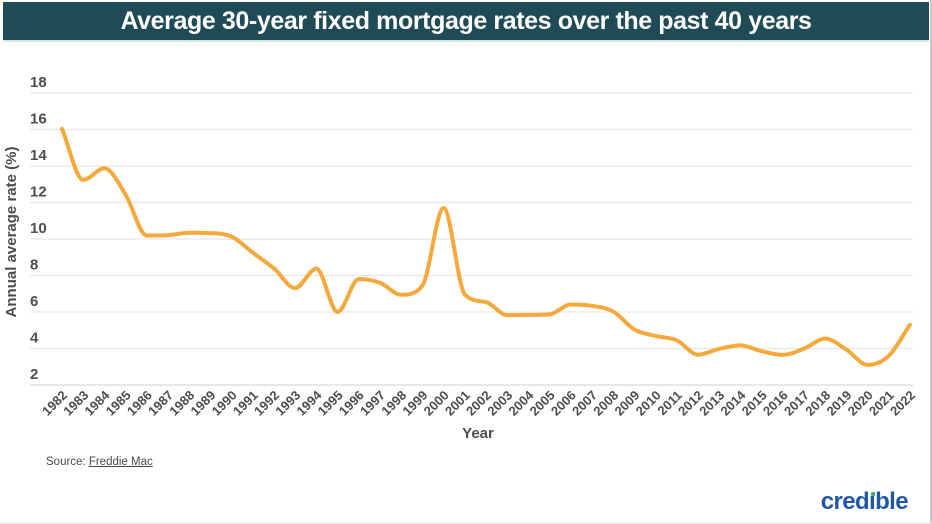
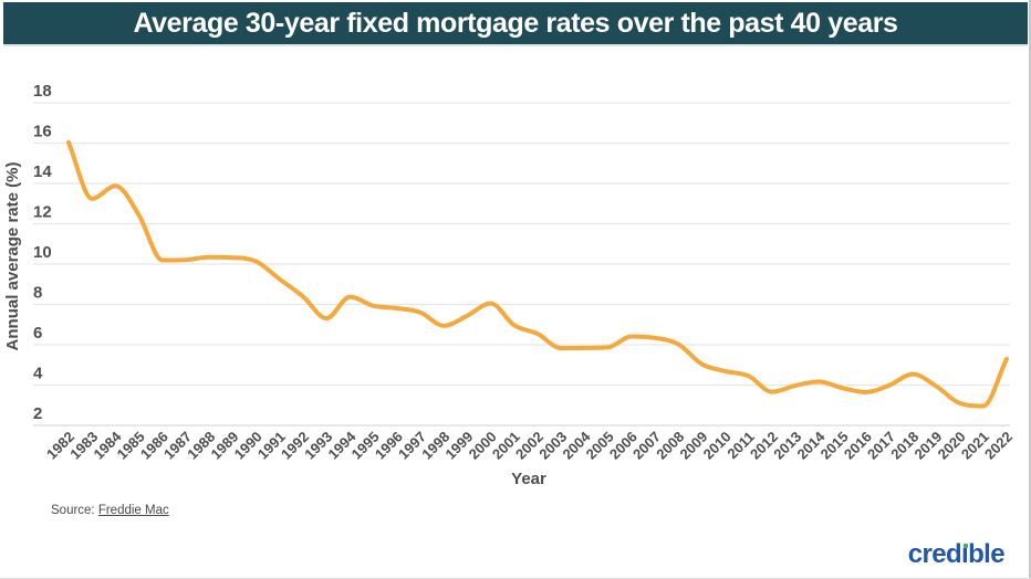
1995: 6.0 -> 7.9
2000: 11.7 -> 8.1
2021: 3.6 -> 3.0
